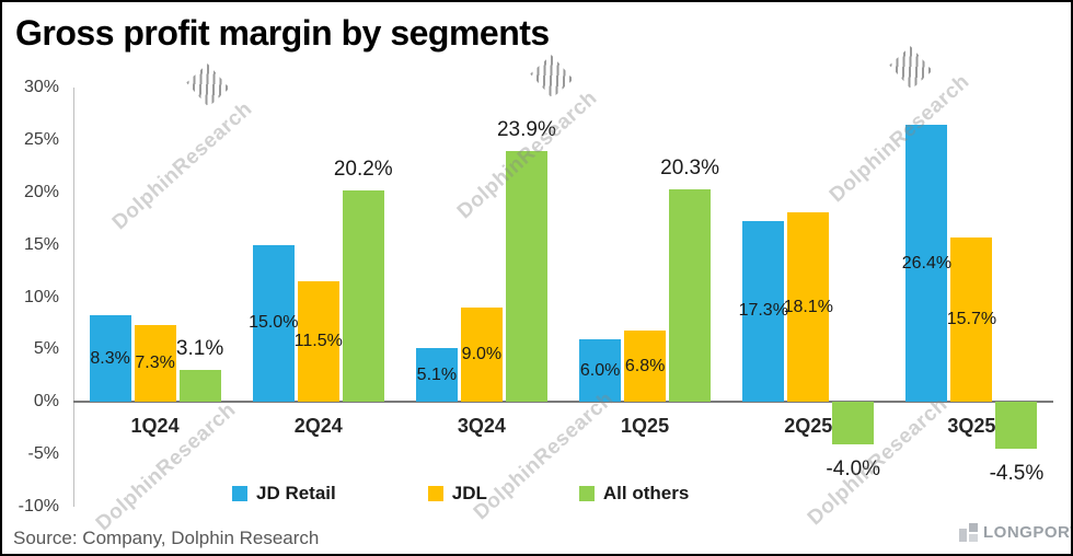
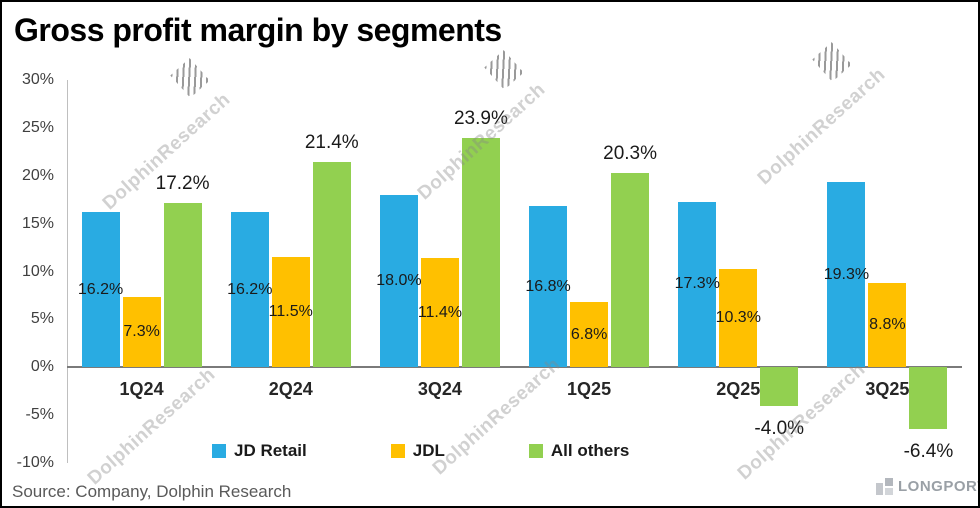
JD Retail/1Q24: 8.3% -> 16.2%
All others/1Q24: 3.1% -> 17.2%
JD Retail/2Q24: 15.0% -> 16.2%
All others/2Q24: 20.2% -> 21.4%
JD Retail/3Q24: 5.1% -> 18.0%
JDL/3Q24: 9.0% -> 11.4%
JD Retail/1Q25: 6.0% -> 16.8%
JDL/2Q25: 18.1% -> 10.3%
JD Retail/3Q25: 26.4% -> 19.3%
JDL/3Q25: 15.7% -> 8.8%
All others/3Q25: -4.5% -> -6.4%
